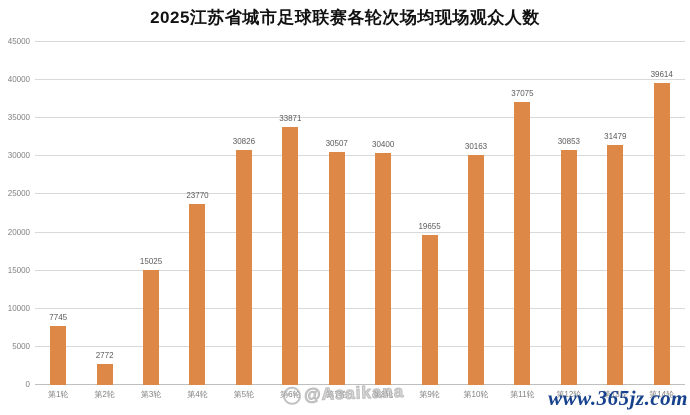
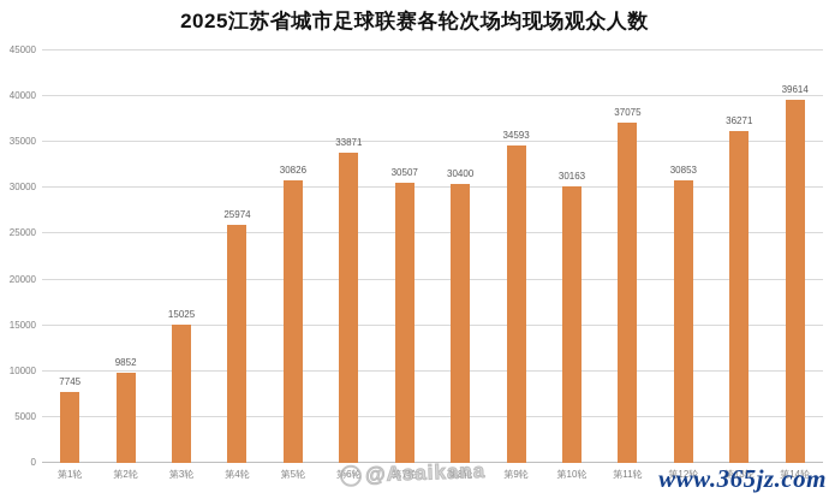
第2轮: 2772 -> 9852
第4轮: 23770 -> 25974
第9轮: 19655 -> 34593
第13轮: 31479 -> 36271
